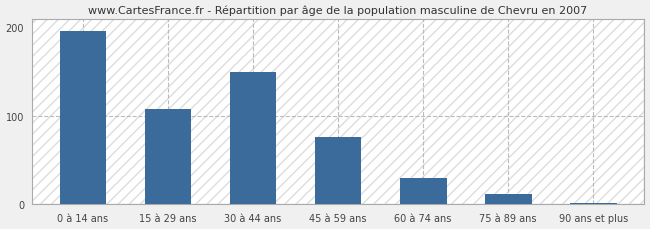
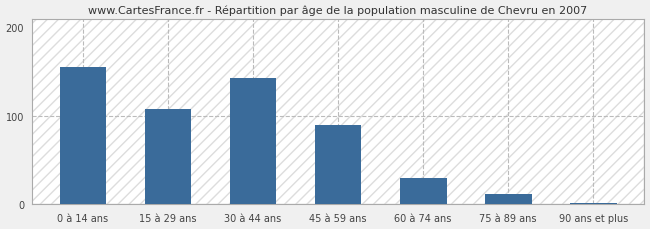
0 à 14 ans: 196 -> 155
30 à 44 ans: 150 -> 143
45 à 59 ans: 76 -> 90
